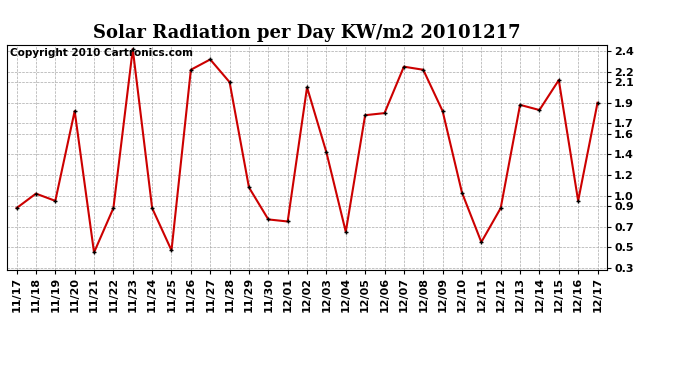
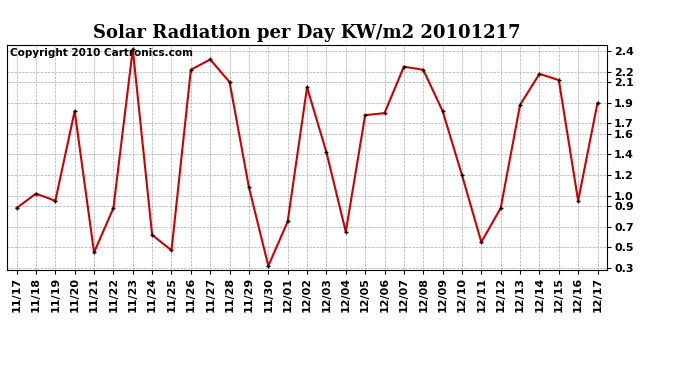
11/24: 0.88 -> 0.62
11/30: 0.77 -> 0.32
12/10: 1.03 -> 1.20
12/14: 1.83 -> 2.18
